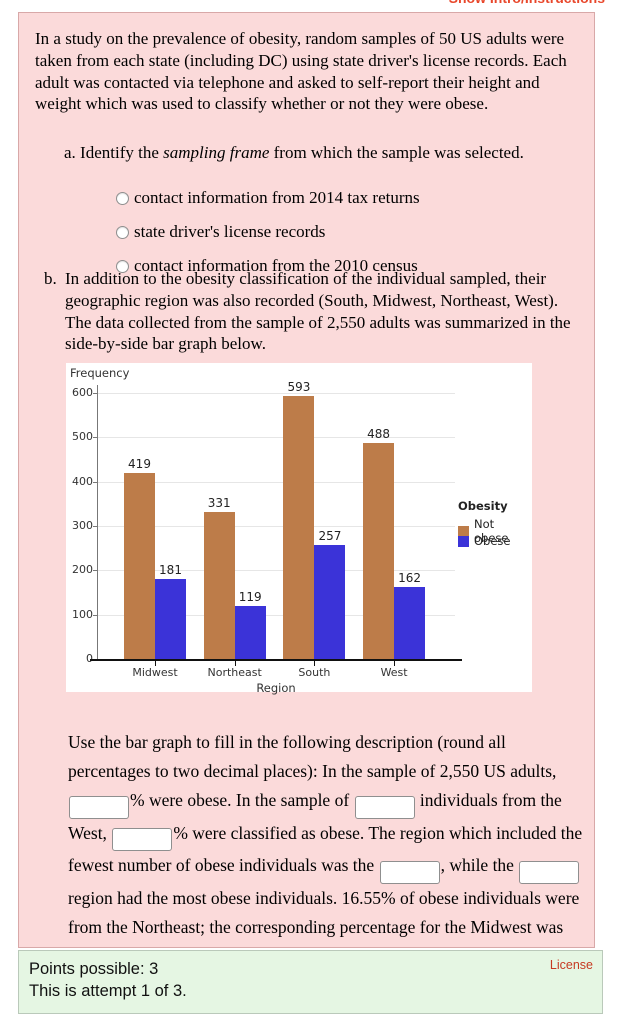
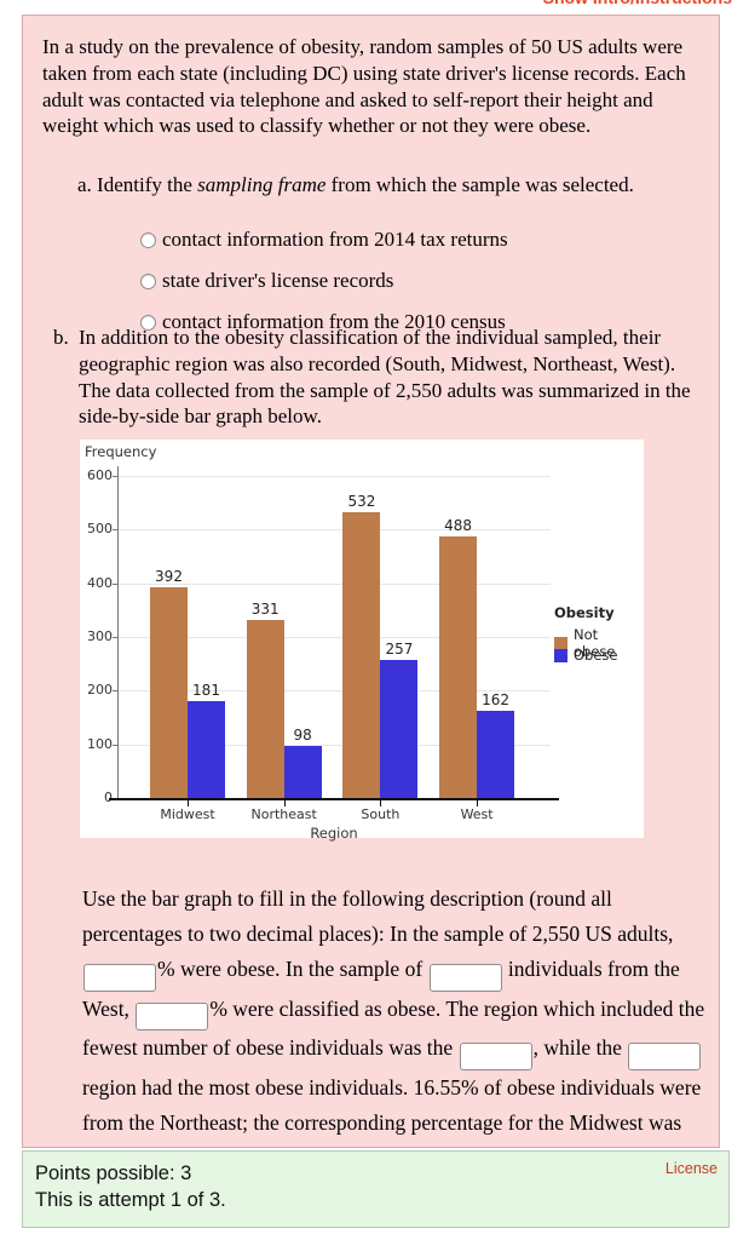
Not obese/Midwest: 419 -> 392
Obese/Northeast: 119 -> 98
Not obese/South: 593 -> 532
